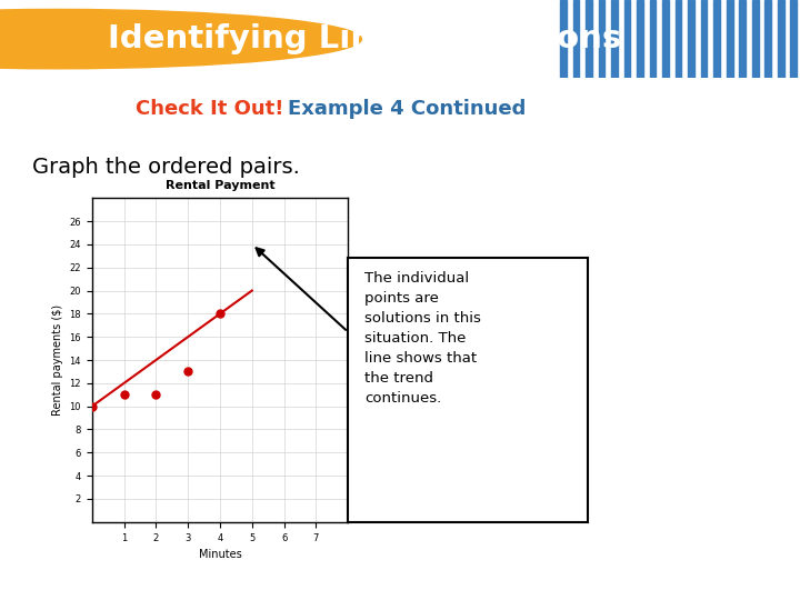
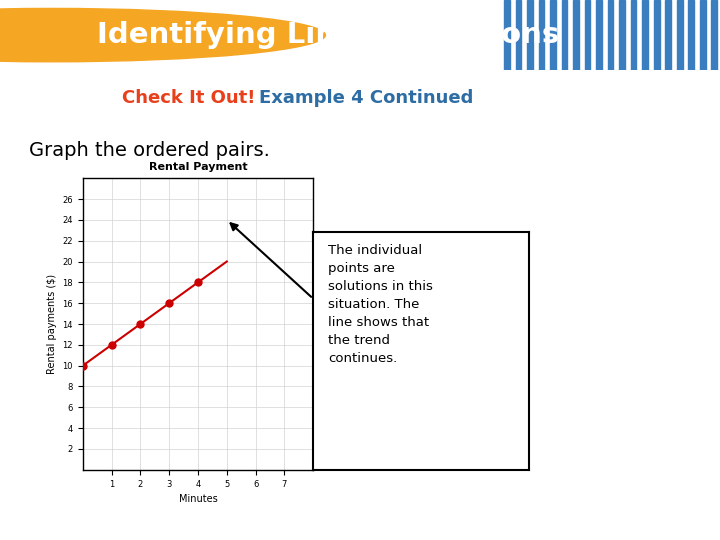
1: 11 -> 12
2: 11 -> 14
3: 13 -> 16
